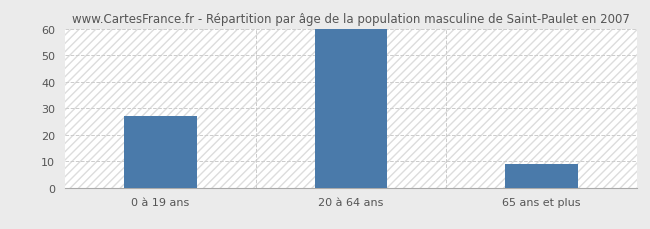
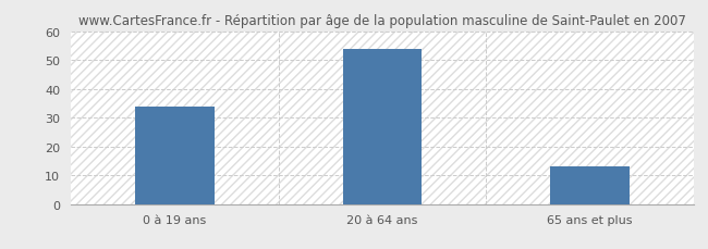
0 à 19 ans: 27 -> 34
20 à 64 ans: 60 -> 54
65 ans et plus: 9 -> 13
